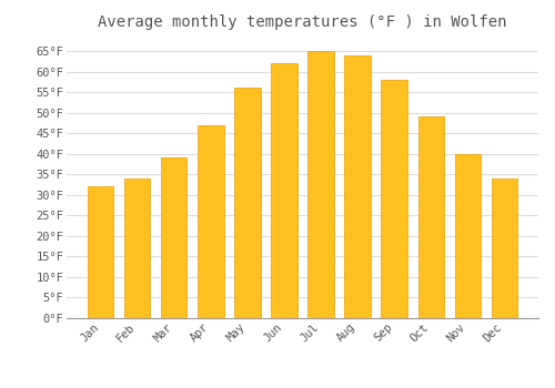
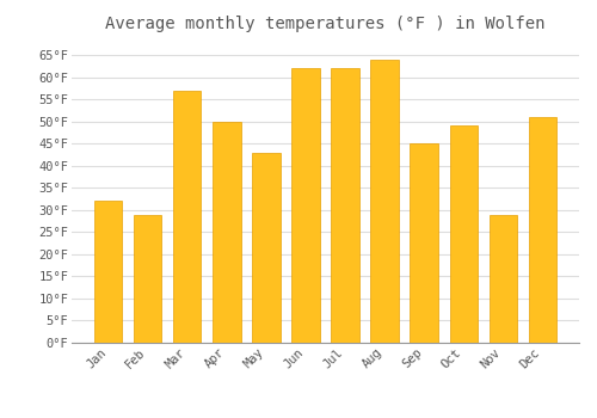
Feb: 34°F -> 29°F
Mar: 39°F -> 57°F
Apr: 47°F -> 50°F
May: 56°F -> 43°F
Jul: 65°F -> 62°F
Sep: 58°F -> 45°F
Nov: 40°F -> 29°F
Dec: 34°F -> 51°F
